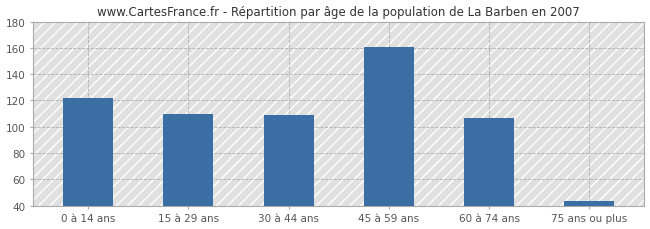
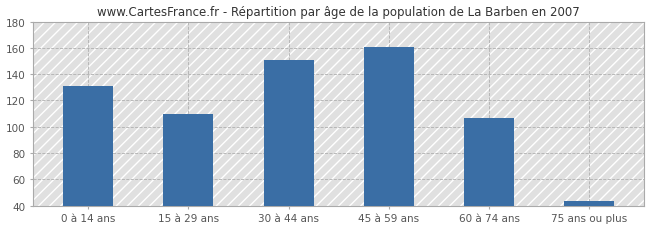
0 à 14 ans: 122 -> 131
30 à 44 ans: 109 -> 151
